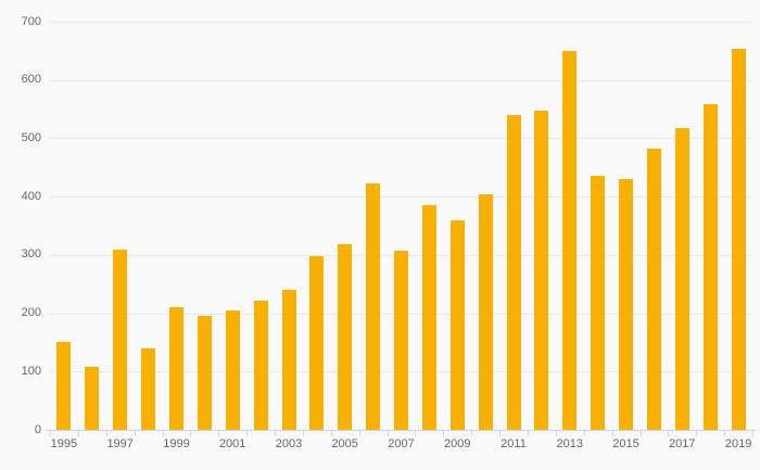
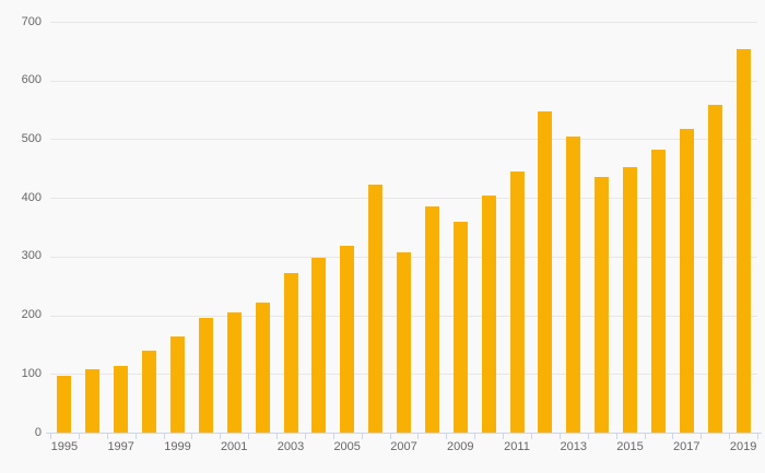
1995: 150 -> 100
1997: 310 -> 110
1999: 210 -> 160
2003: 240 -> 270
2011: 540 -> 440
2013: 650 -> 500
2015: 430 -> 450
